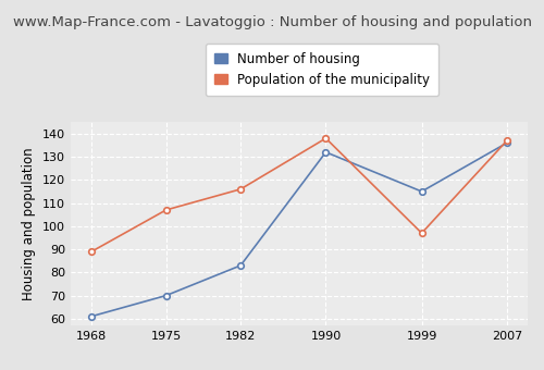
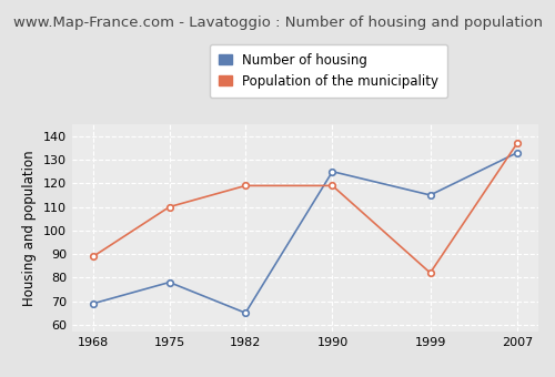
Number of housing/1968: 61 -> 69
Number of housing/1975: 70 -> 78
Population of the municipality/1975: 107 -> 110
Number of housing/1982: 83 -> 65
Population of the municipality/1982: 116 -> 119
Number of housing/1990: 132 -> 125
Population of the municipality/1990: 138 -> 119
Population of the municipality/1999: 97 -> 82
Number of housing/2007: 136 -> 133
